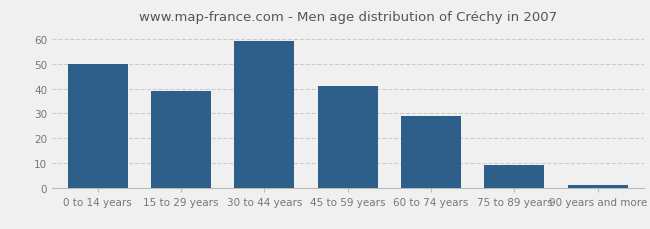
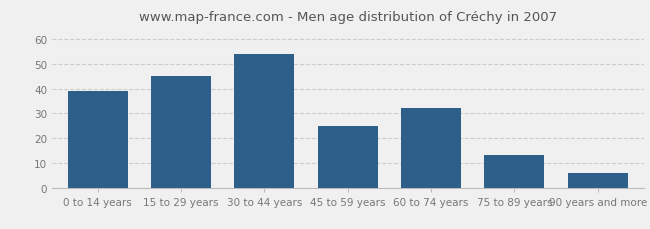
0 to 14 years: 50 -> 39
15 to 29 years: 39 -> 45
30 to 44 years: 59 -> 54
45 to 59 years: 41 -> 25
60 to 74 years: 29 -> 32
75 to 89 years: 9 -> 13
90 years and more: 1 -> 6
